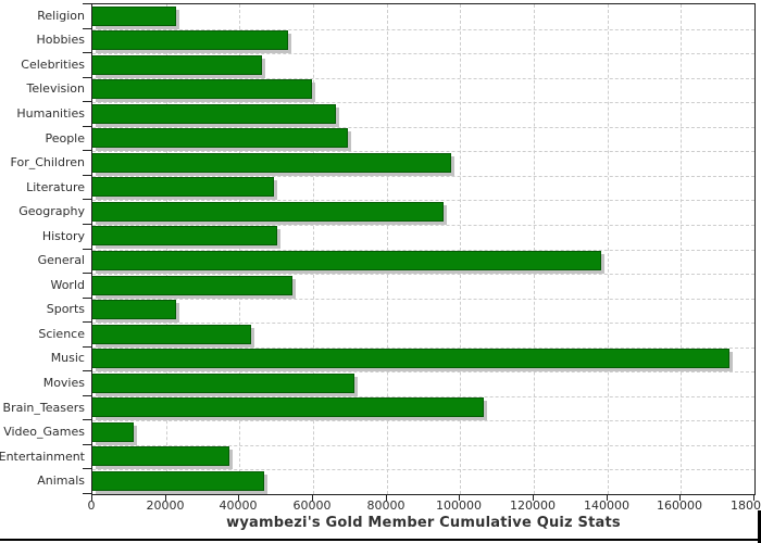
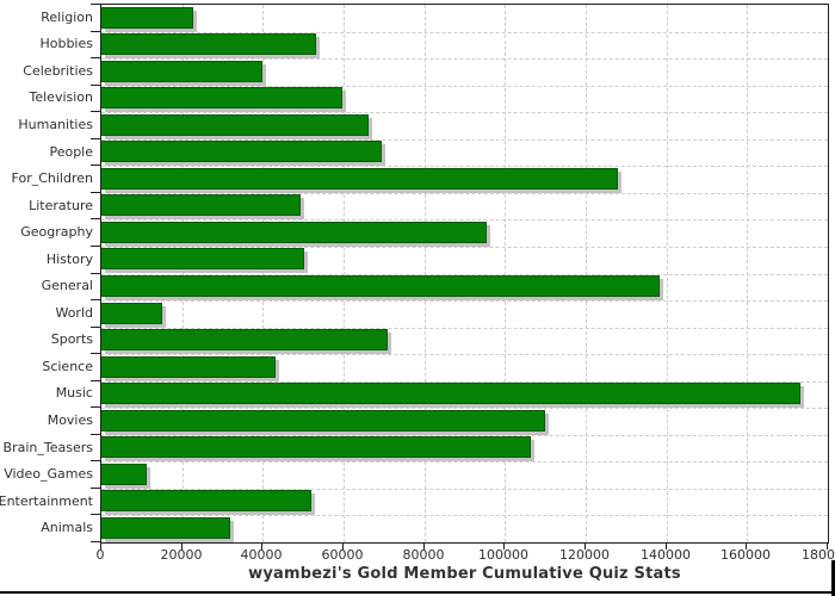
Celebrities: 46000 -> 40000
For_Children: 98000 -> 128000
World: 54000 -> 15000
Sports: 23000 -> 71000
Movies: 71000 -> 110000
Entertainment: 37000 -> 52000
Animals: 47000 -> 32000
